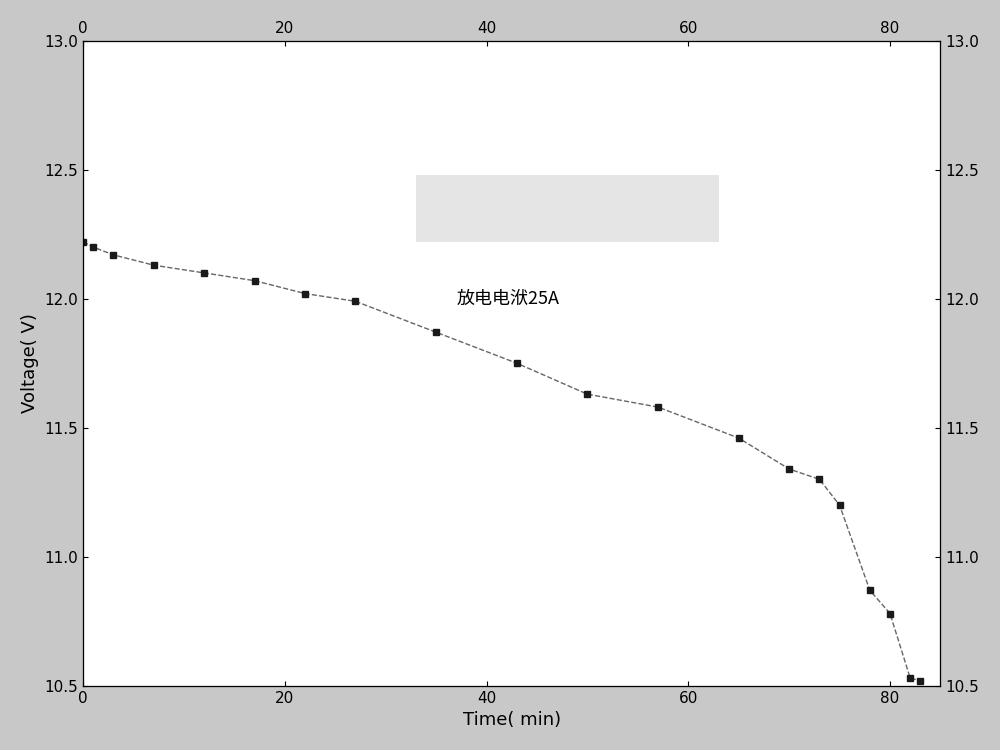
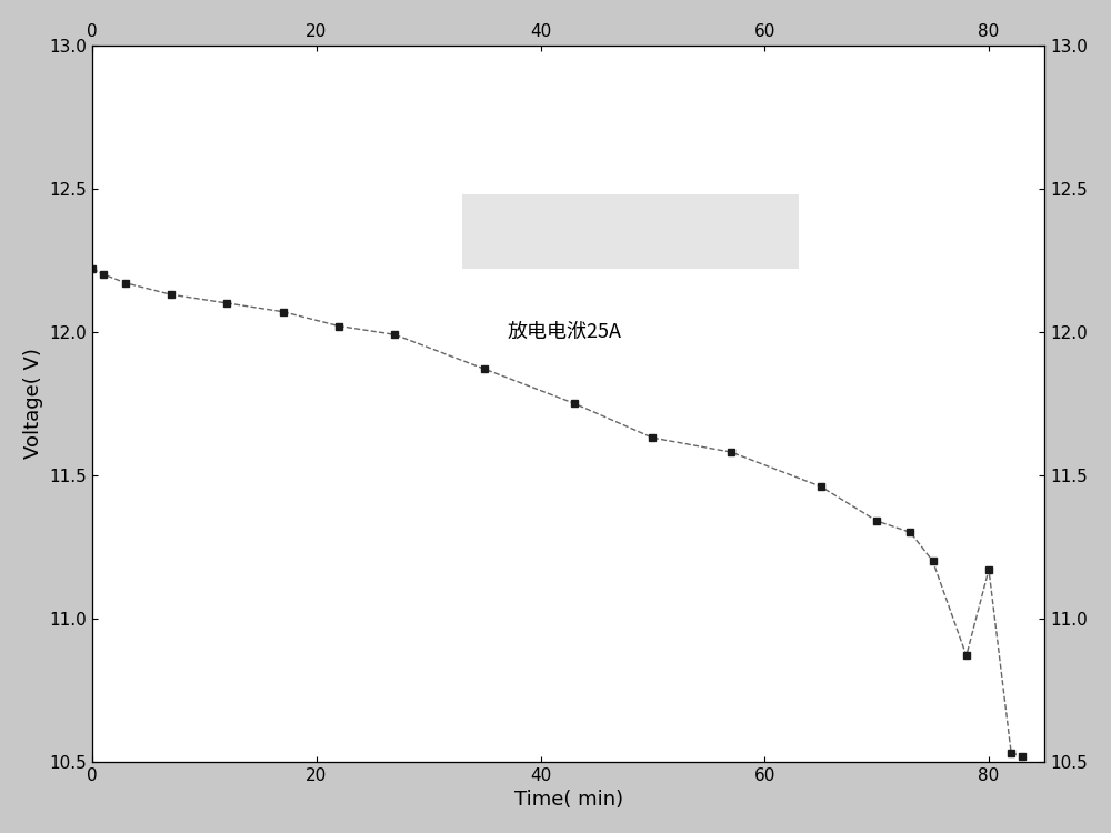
80: 10.78 -> 11.17
